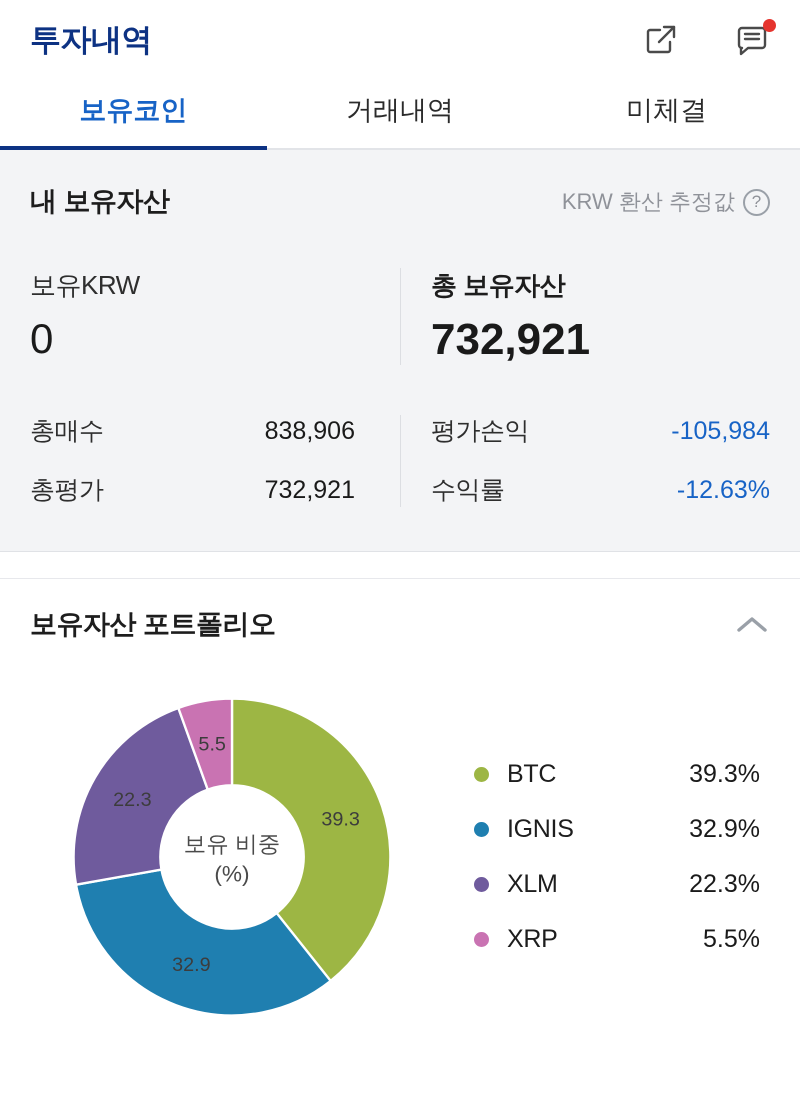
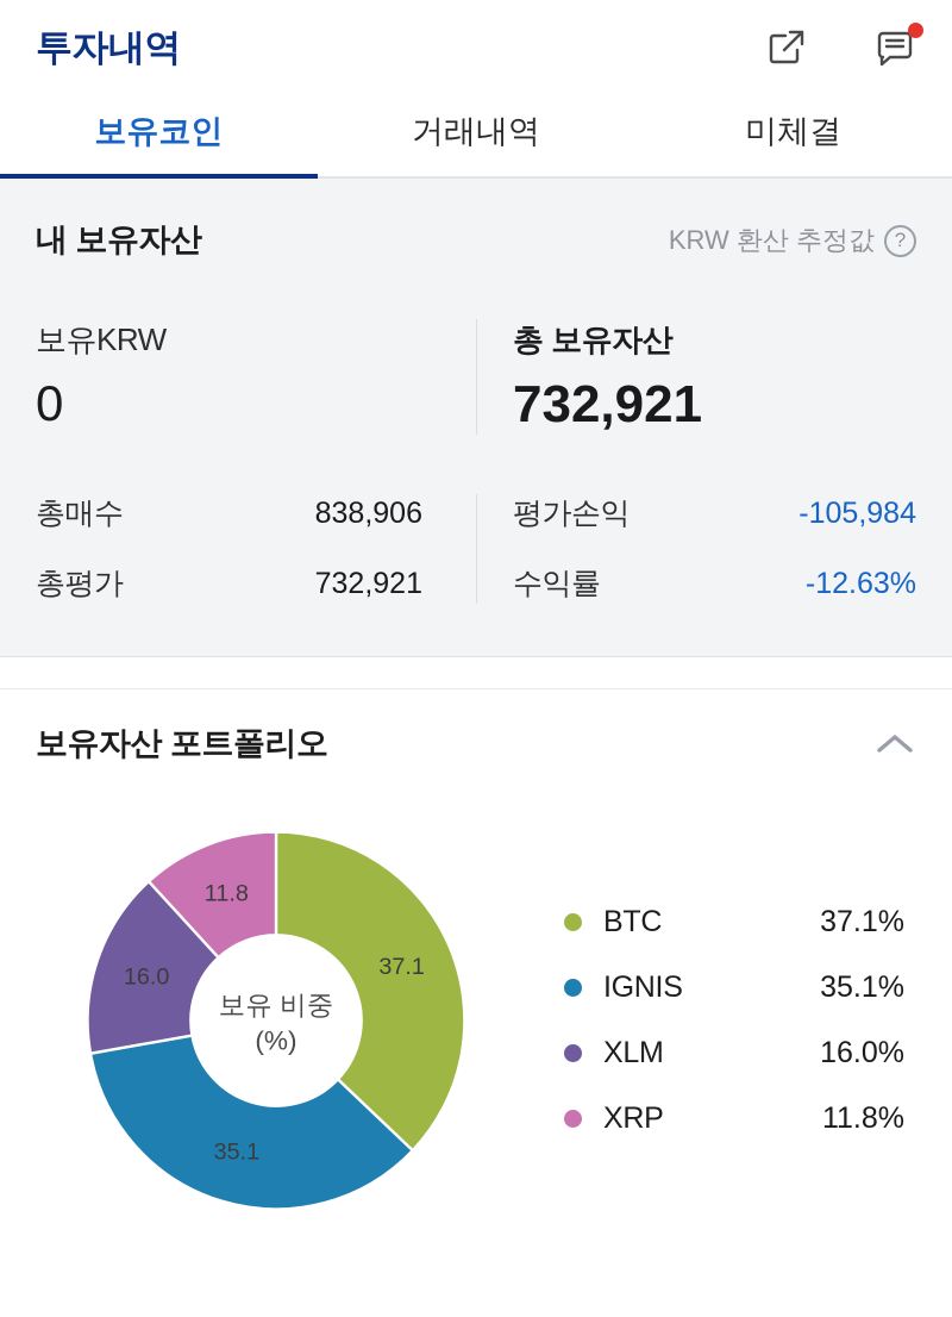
BTC: 39.3% -> 37.1%
IGNIS: 32.9% -> 35.1%
XLM: 22.3% -> 16.0%
XRP: 5.5% -> 11.8%
